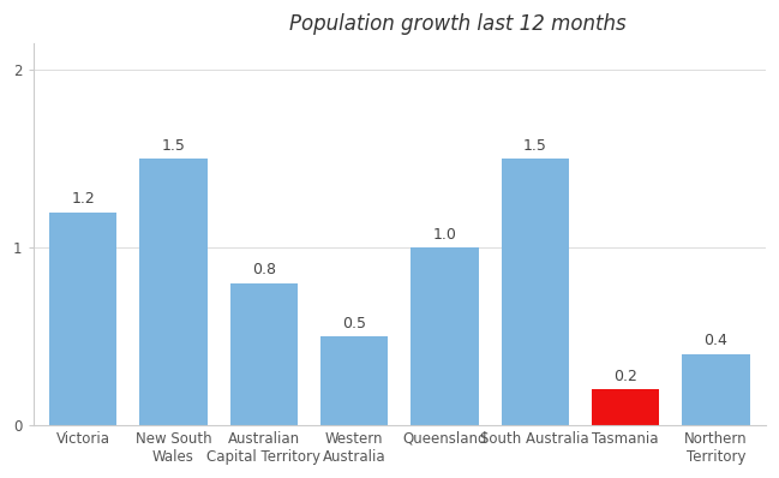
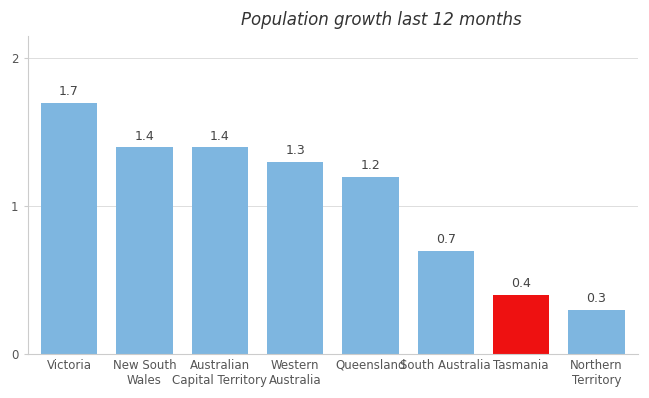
Victoria: 1.2 -> 1.7
New South Wales: 1.5 -> 1.4
Australian Capital Territory: 0.8 -> 1.4
Western Australia: 0.5 -> 1.3
Queensland: 1.0 -> 1.2
South Australia: 1.5 -> 0.7
Tasmania: 0.2 -> 0.4
Northern Territory: 0.4 -> 0.3
